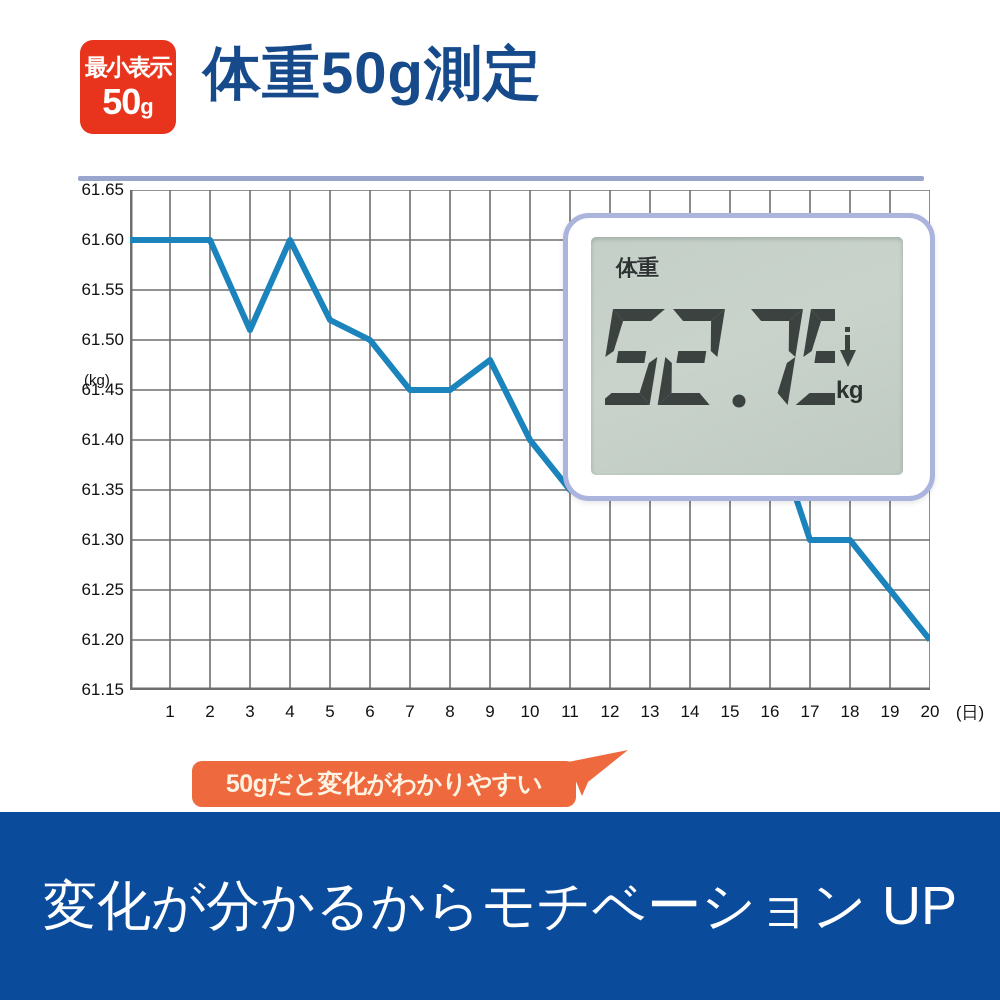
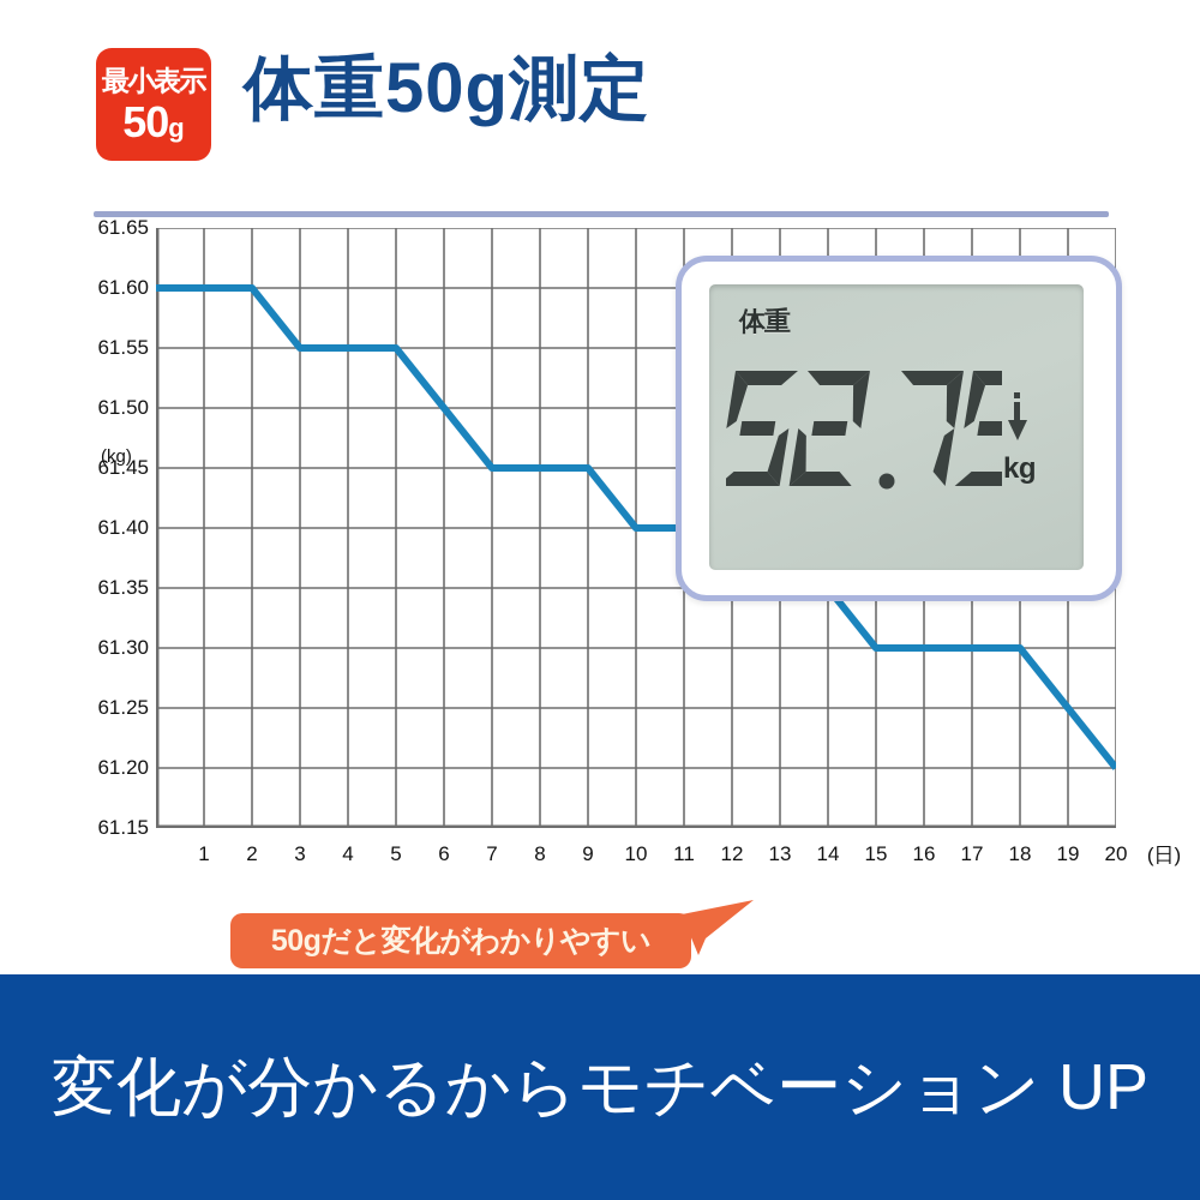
3: 61.51 -> 61.55
4: 61.60 -> 61.55
5: 61.52 -> 61.55
9: 61.48 -> 61.45
11: 61.35 -> 61.40
15: 61.45 -> 61.30
16: 61.42 -> 61.30
